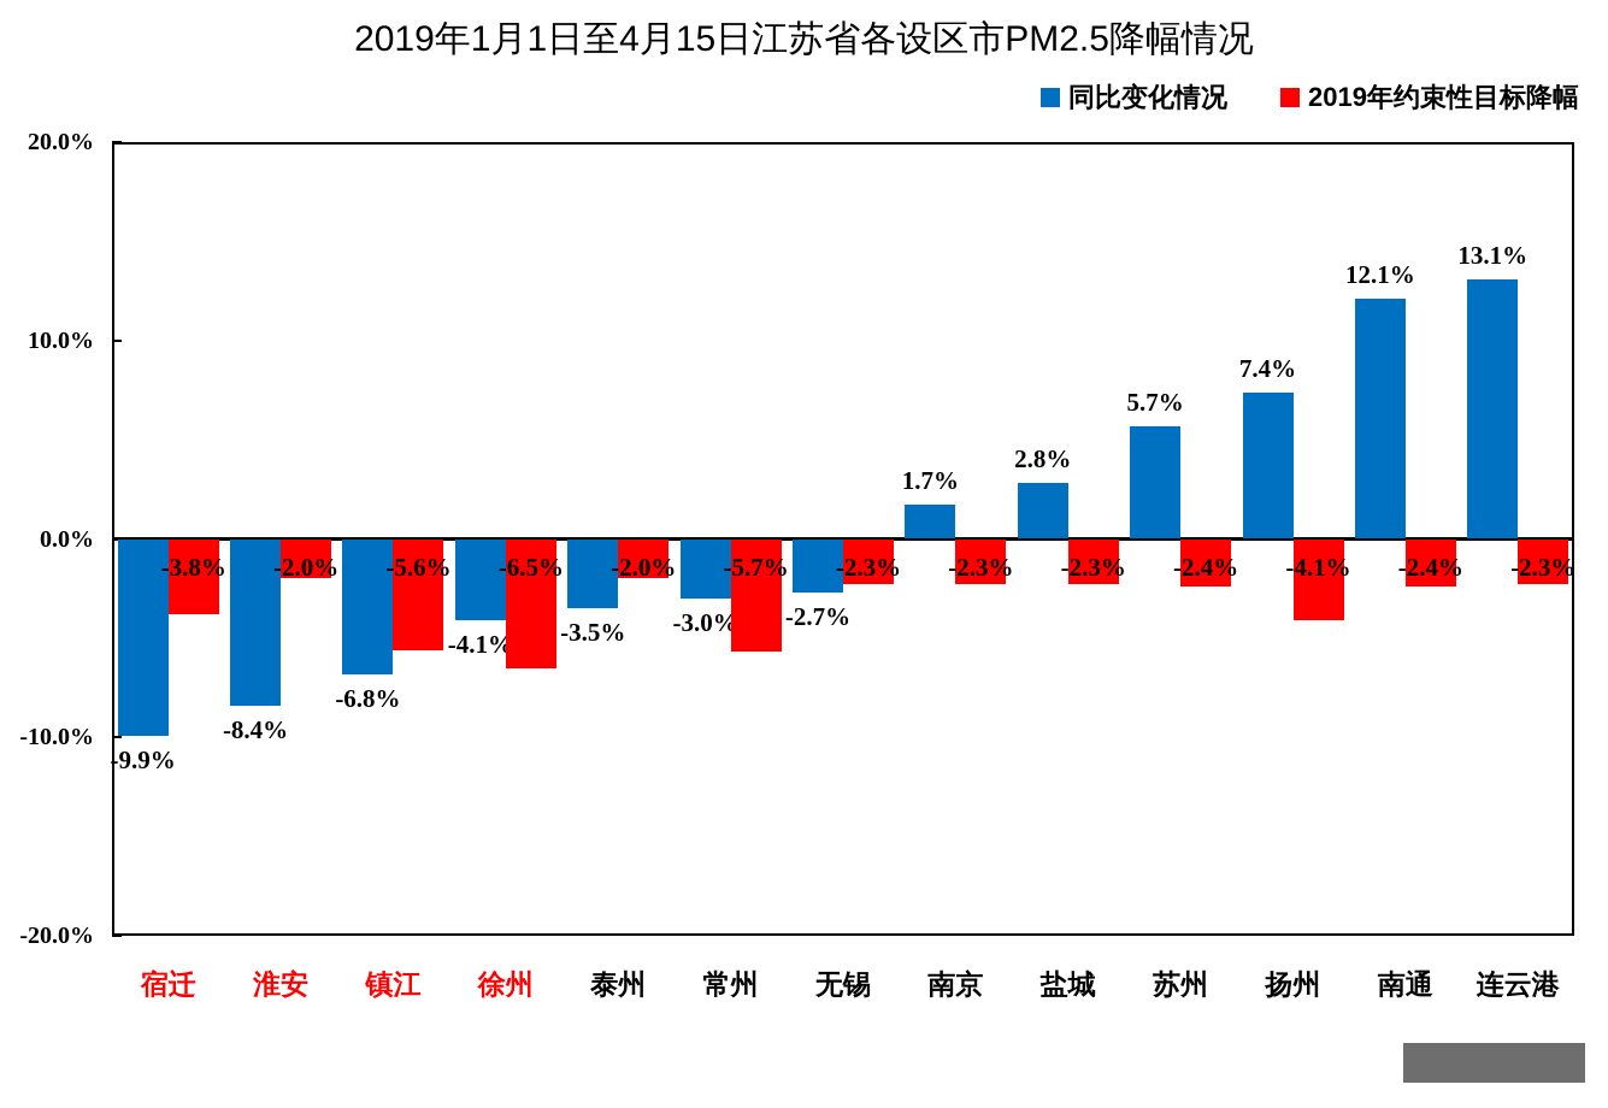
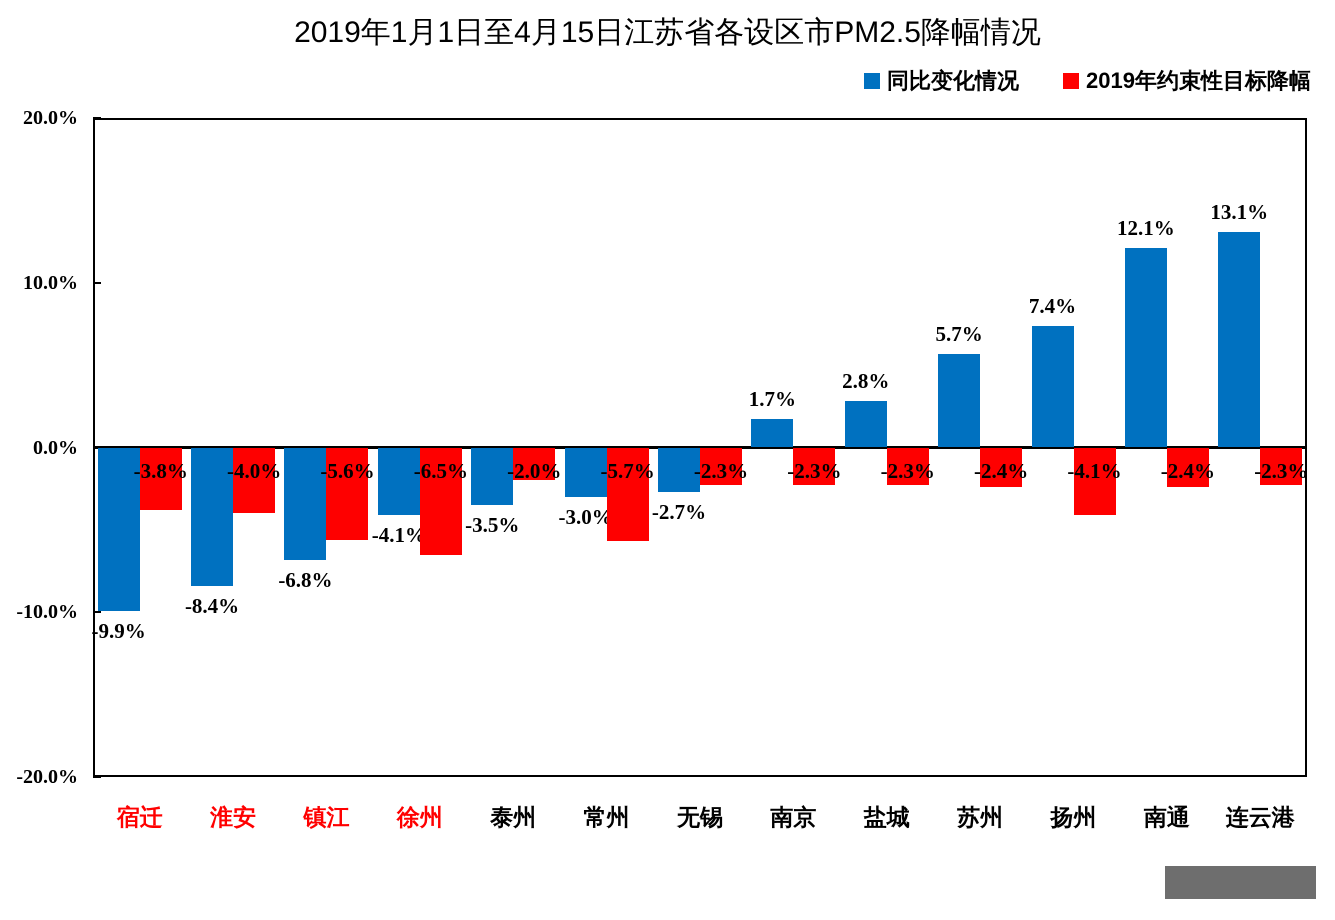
2019年约束性目标降幅/淮安: -2.0% -> -4.0%
